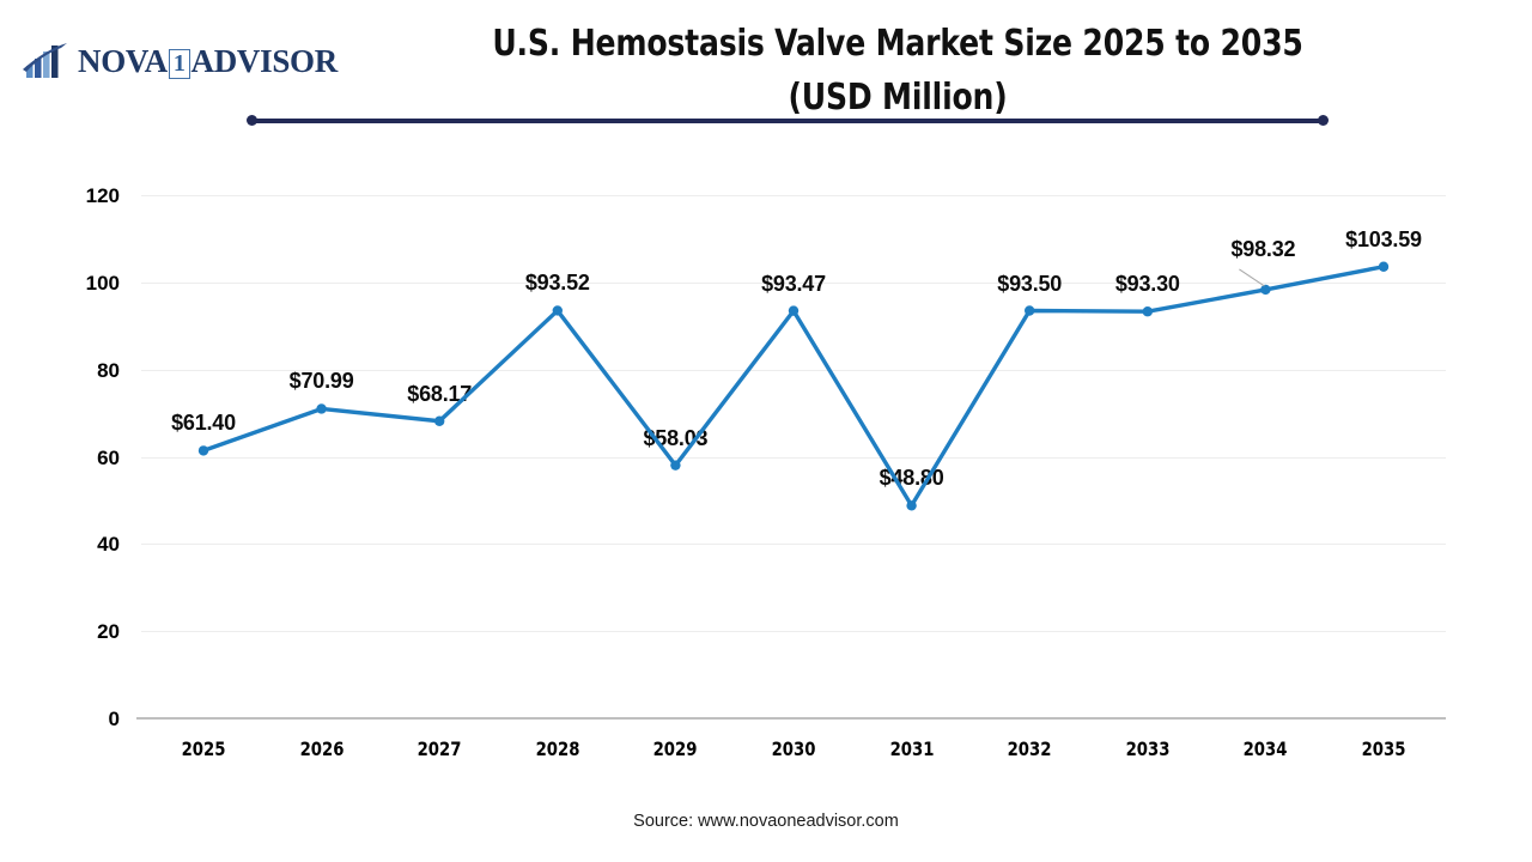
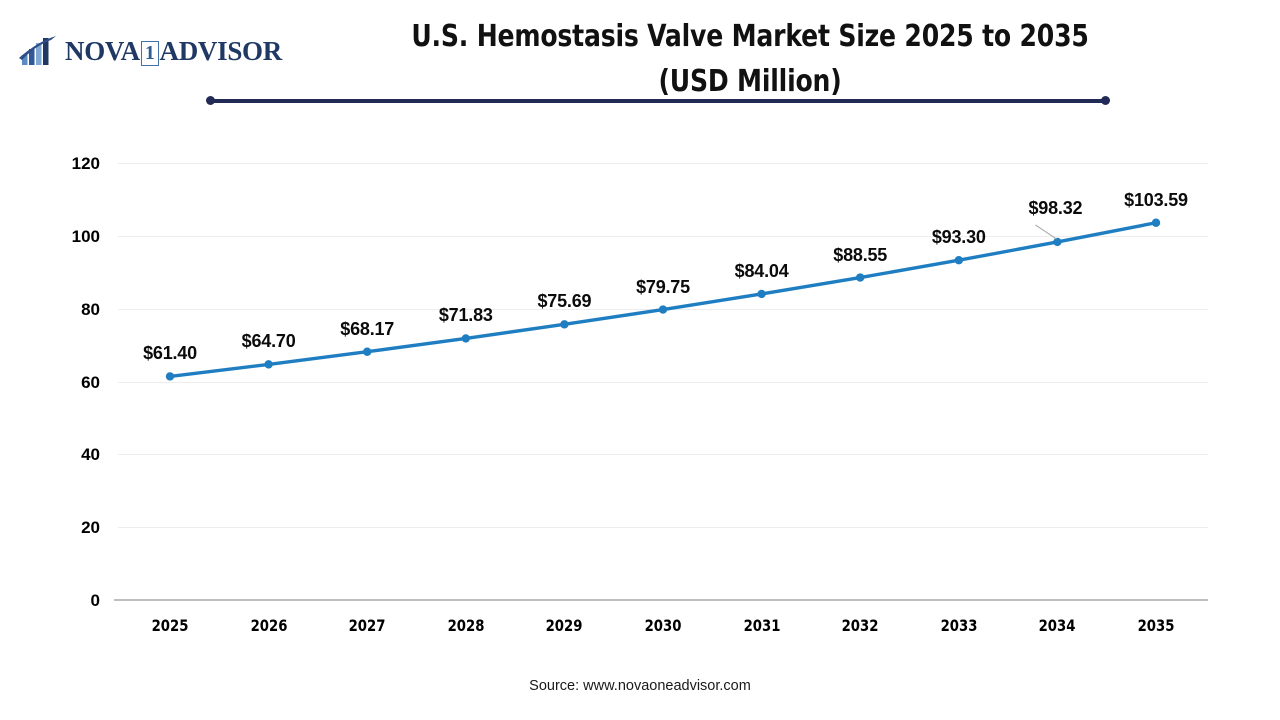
2026: $70.99 -> $64.70
2028: $93.52 -> $71.83
2029: $58.03 -> $75.69
2030: $93.47 -> $79.75
2031: $48.80 -> $84.04
2032: $93.50 -> $88.55
